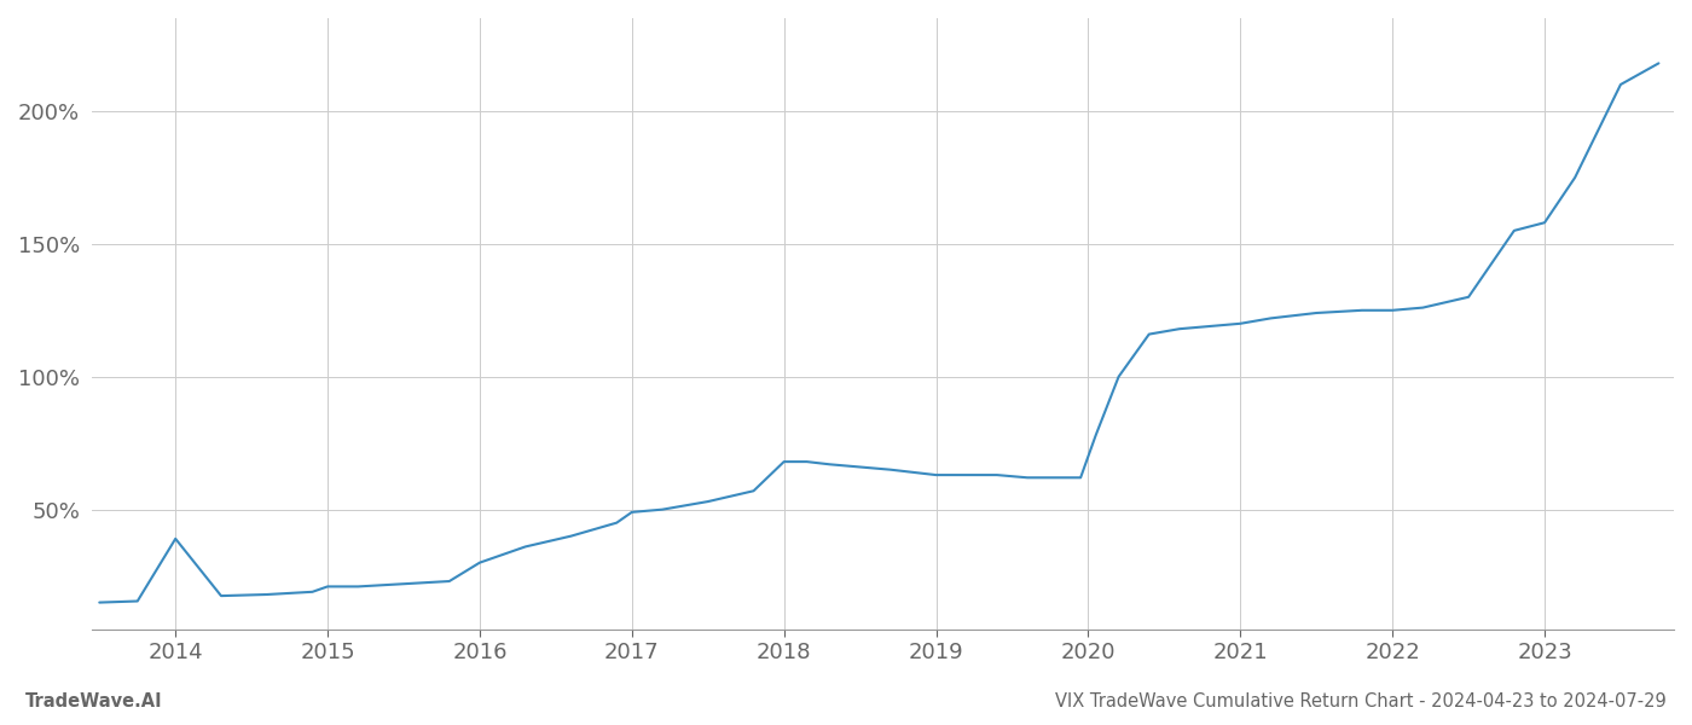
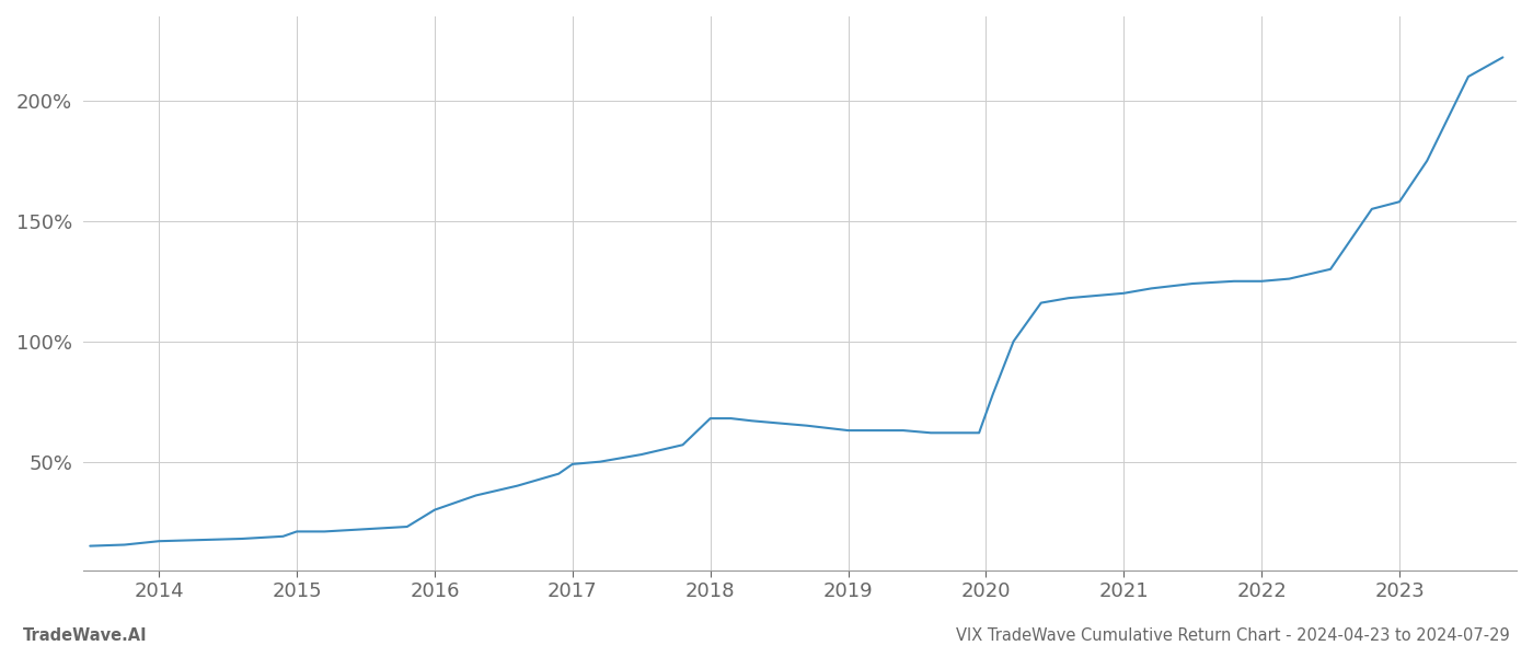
2014: 39.0% -> 17.0%
